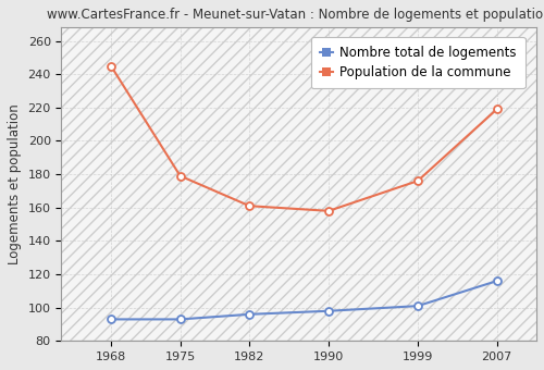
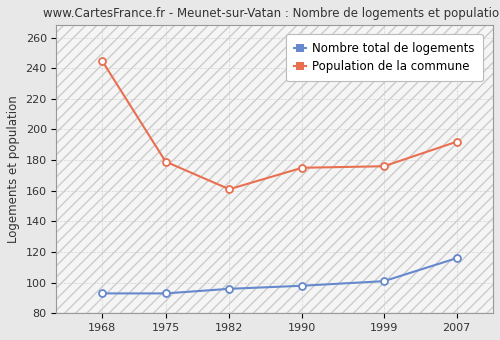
Population de la commune/1990: 158 -> 175
Population de la commune/2007: 219 -> 192
